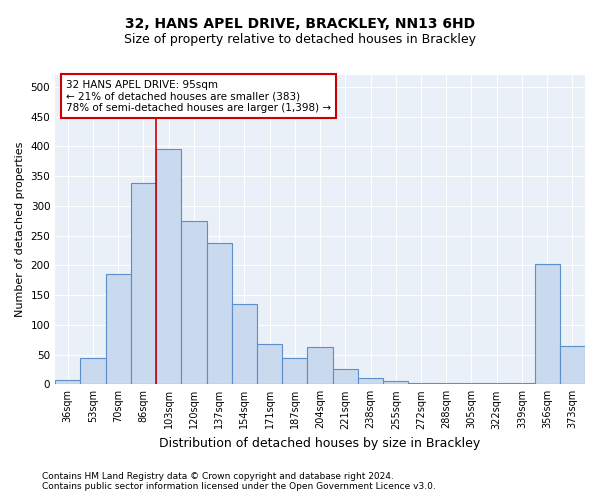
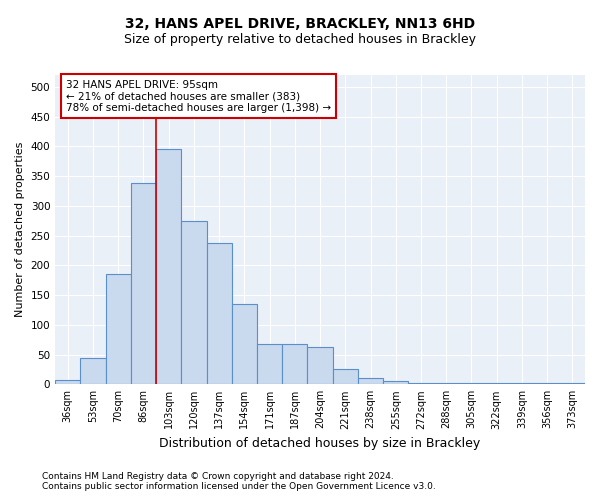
187sqm: 44 -> 68
356sqm: 202 -> 2
373sqm: 64 -> 3
